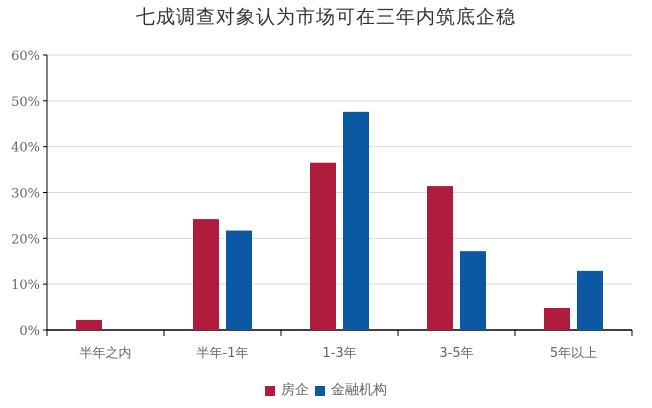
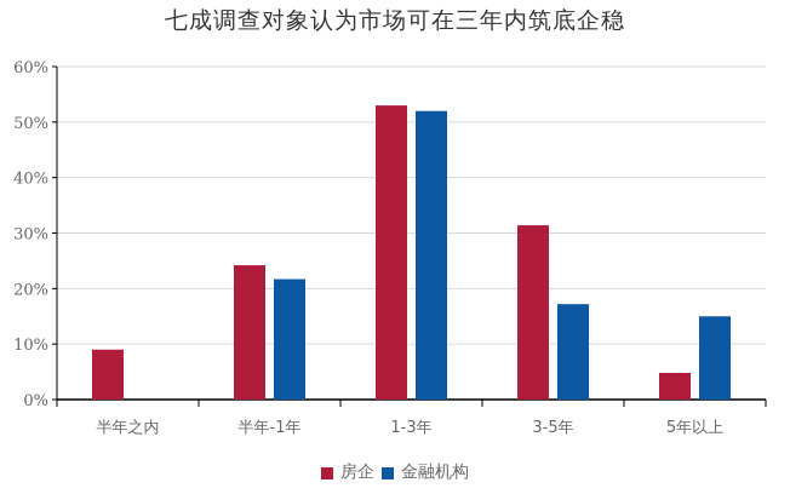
房企/半年之内: 2% -> 9%
房企/1-3年: 36% -> 53%
金融机构/1-3年: 48% -> 52%
金融机构/5年以上: 13% -> 15%
